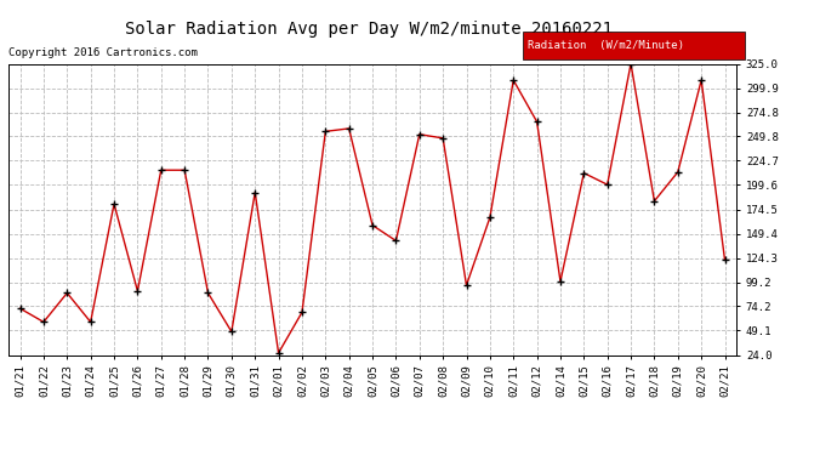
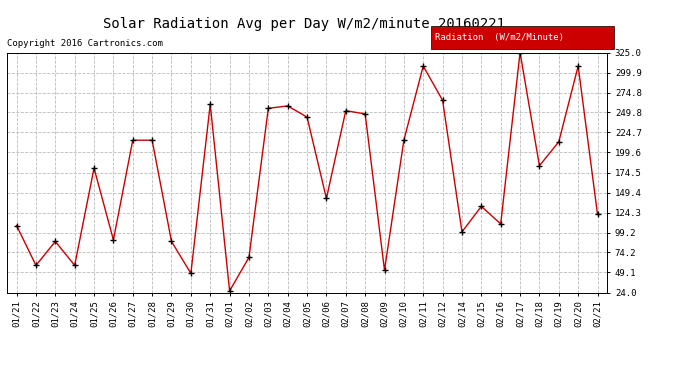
01/21: 72 -> 108
01/31: 192 -> 260
02/05: 158 -> 244
02/09: 96 -> 52
02/10: 166 -> 215
02/15: 212 -> 132
02/16: 200 -> 110
